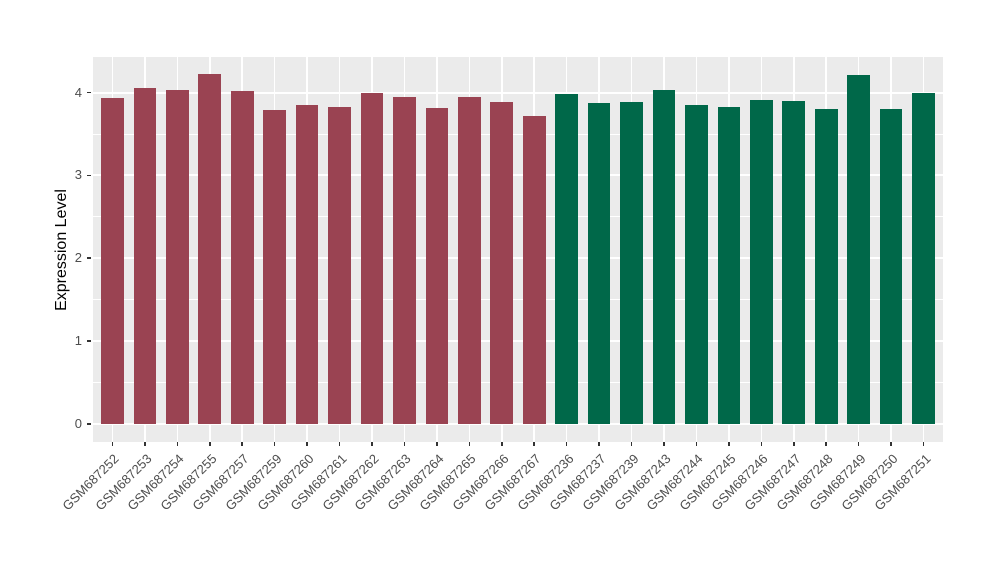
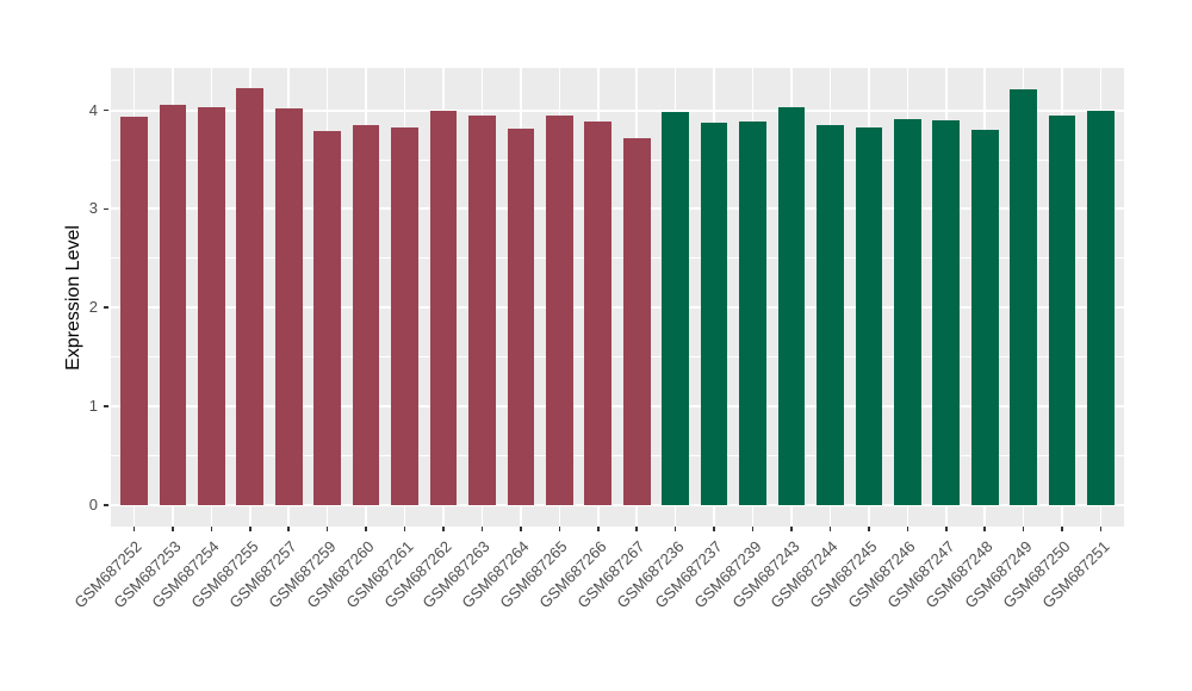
GSM687250: 3.8 -> 4.0
